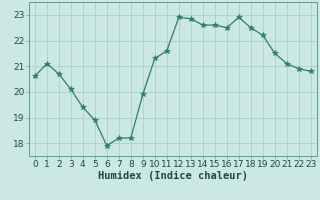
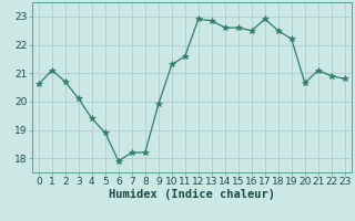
20: 21.50 -> 20.65
